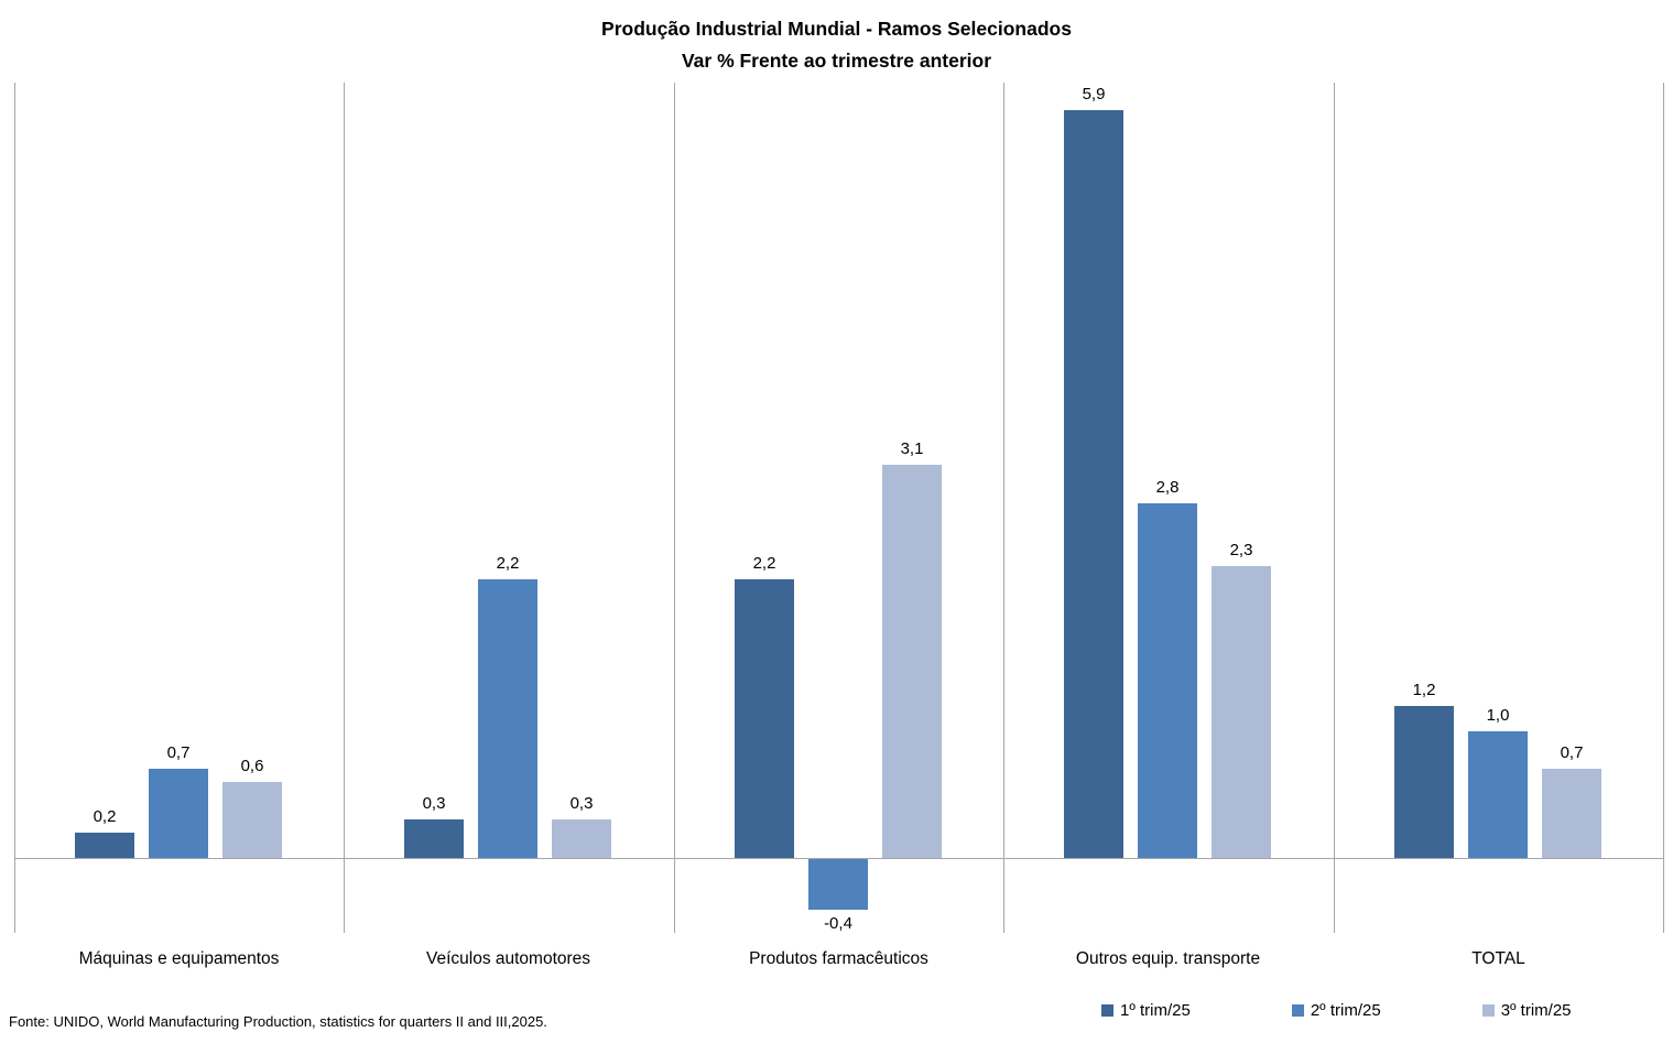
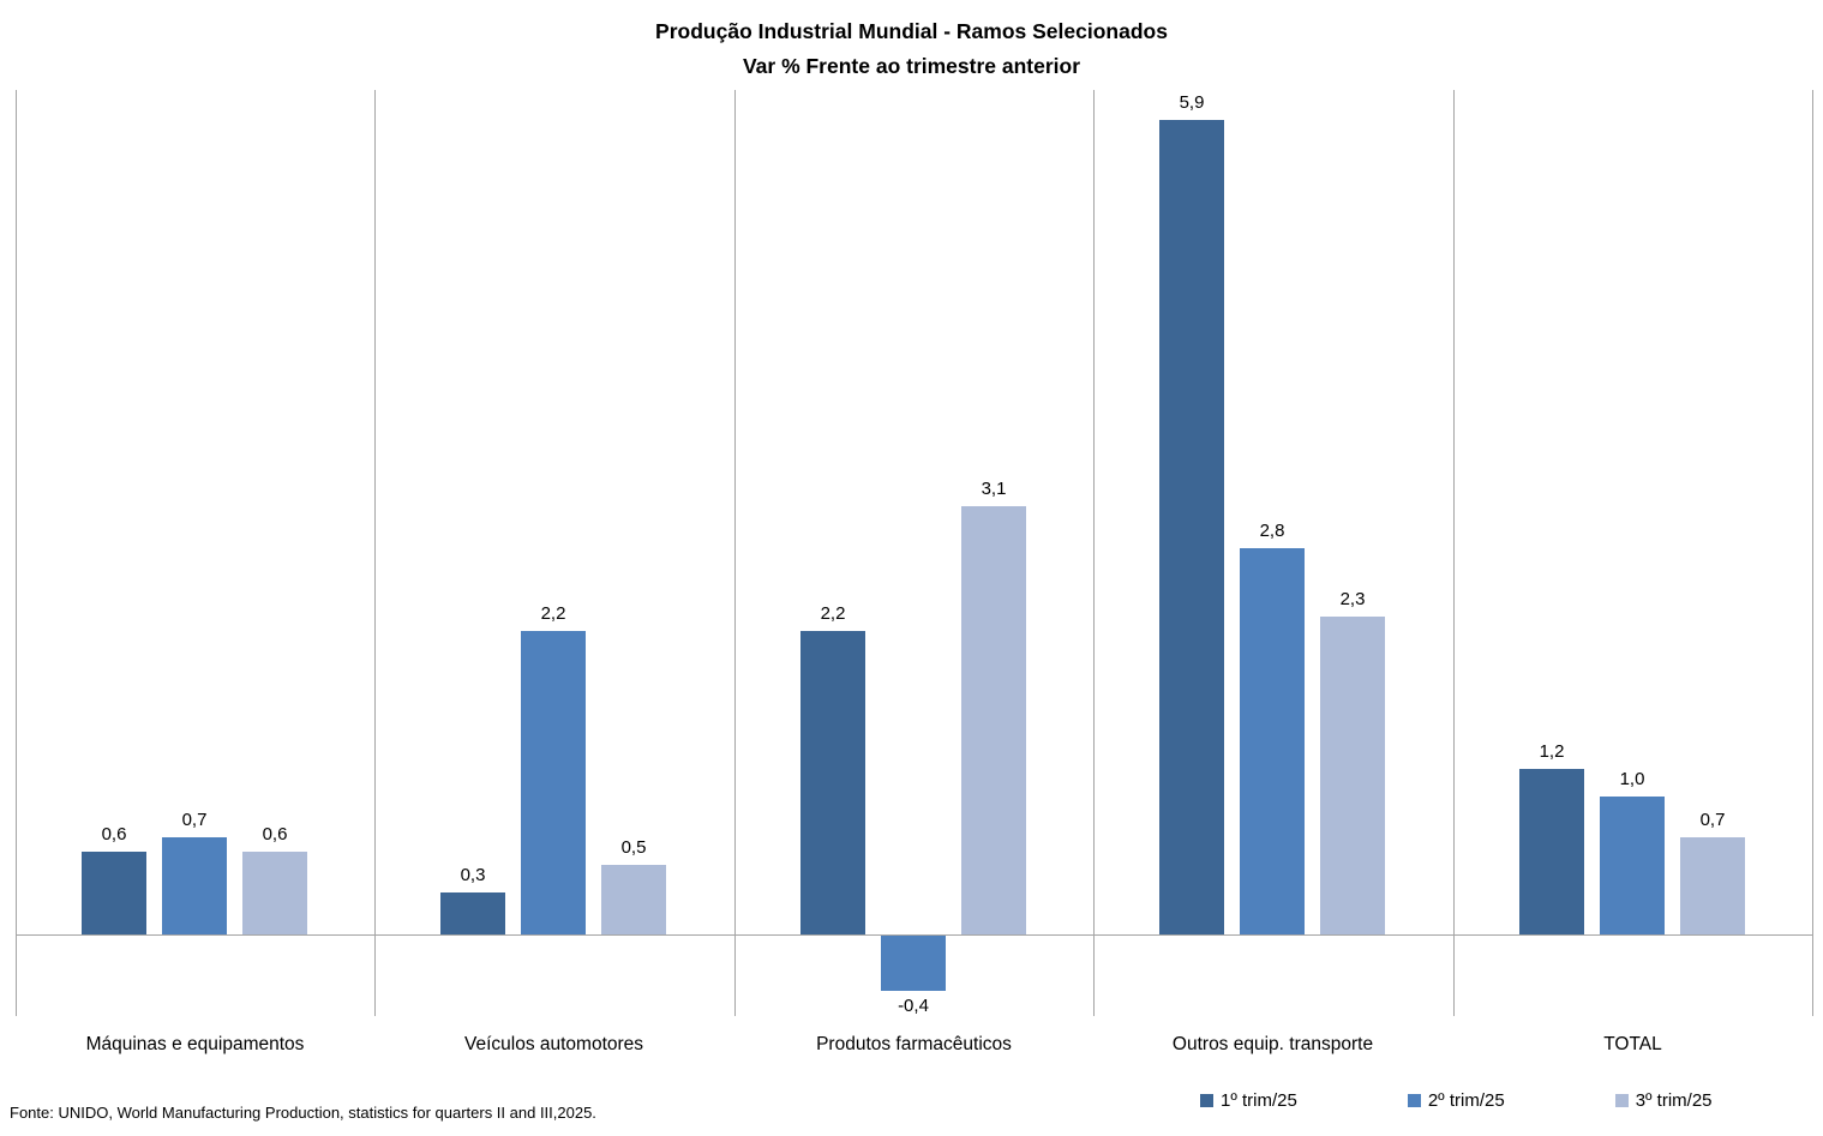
1º trim/25/Máquinas e equipamentos: 0,2 -> 0,6
3º trim/25/Veículos automotores: 0,3 -> 0,5
